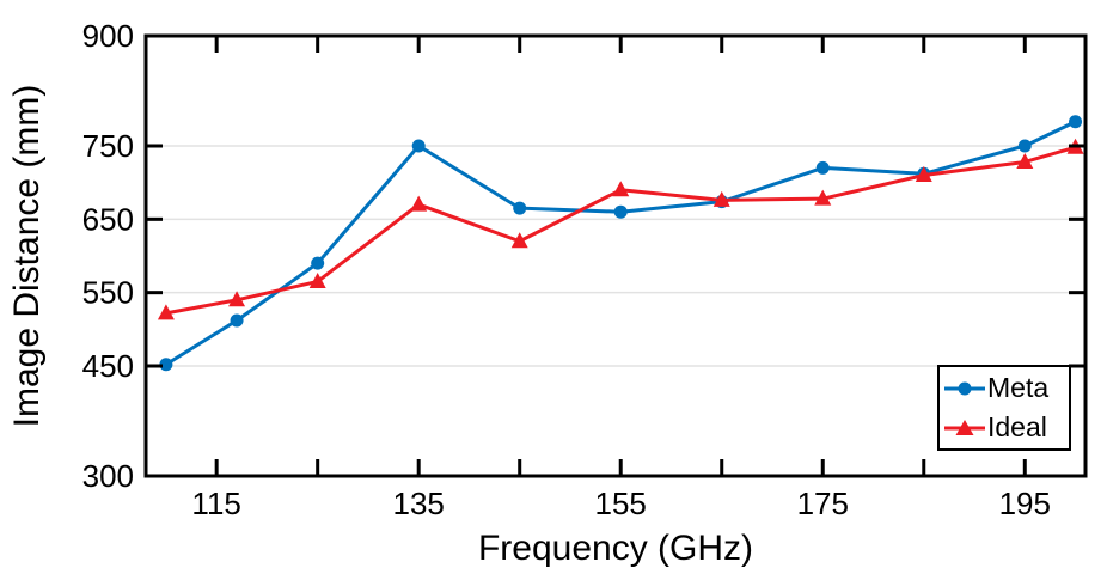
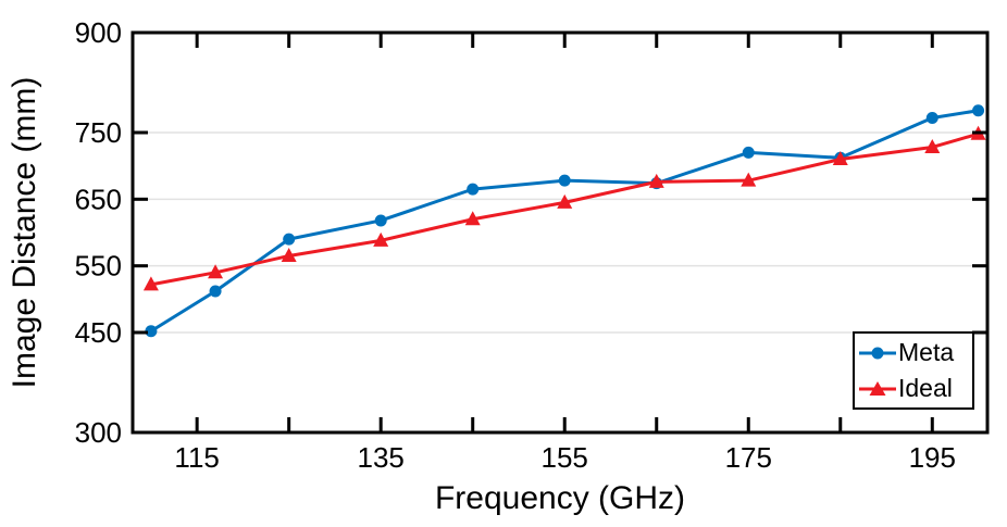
Meta/135: 750 -> 620
Ideal/135: 670 -> 590
Meta/155: 660 -> 680
Ideal/155: 690 -> 640
Meta/195: 750 -> 770
